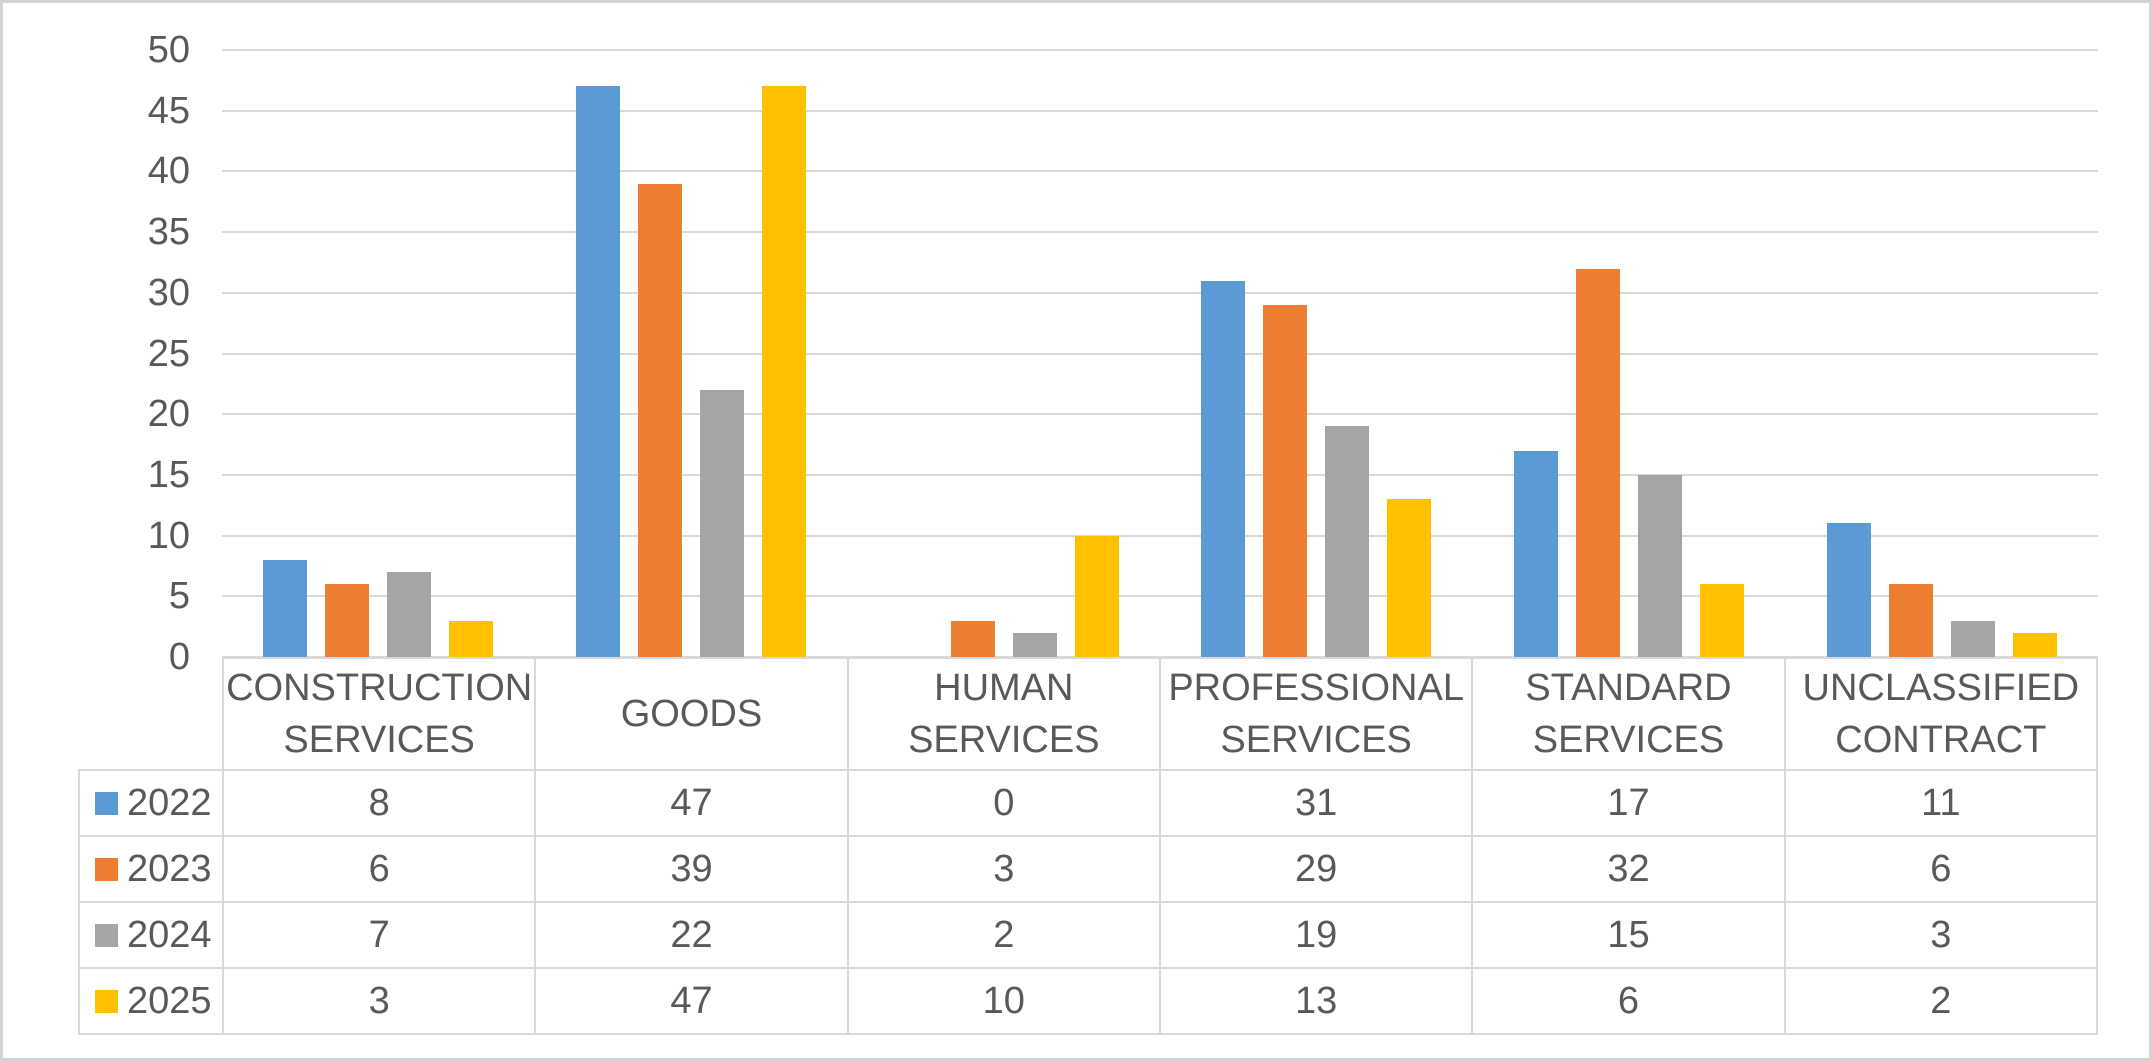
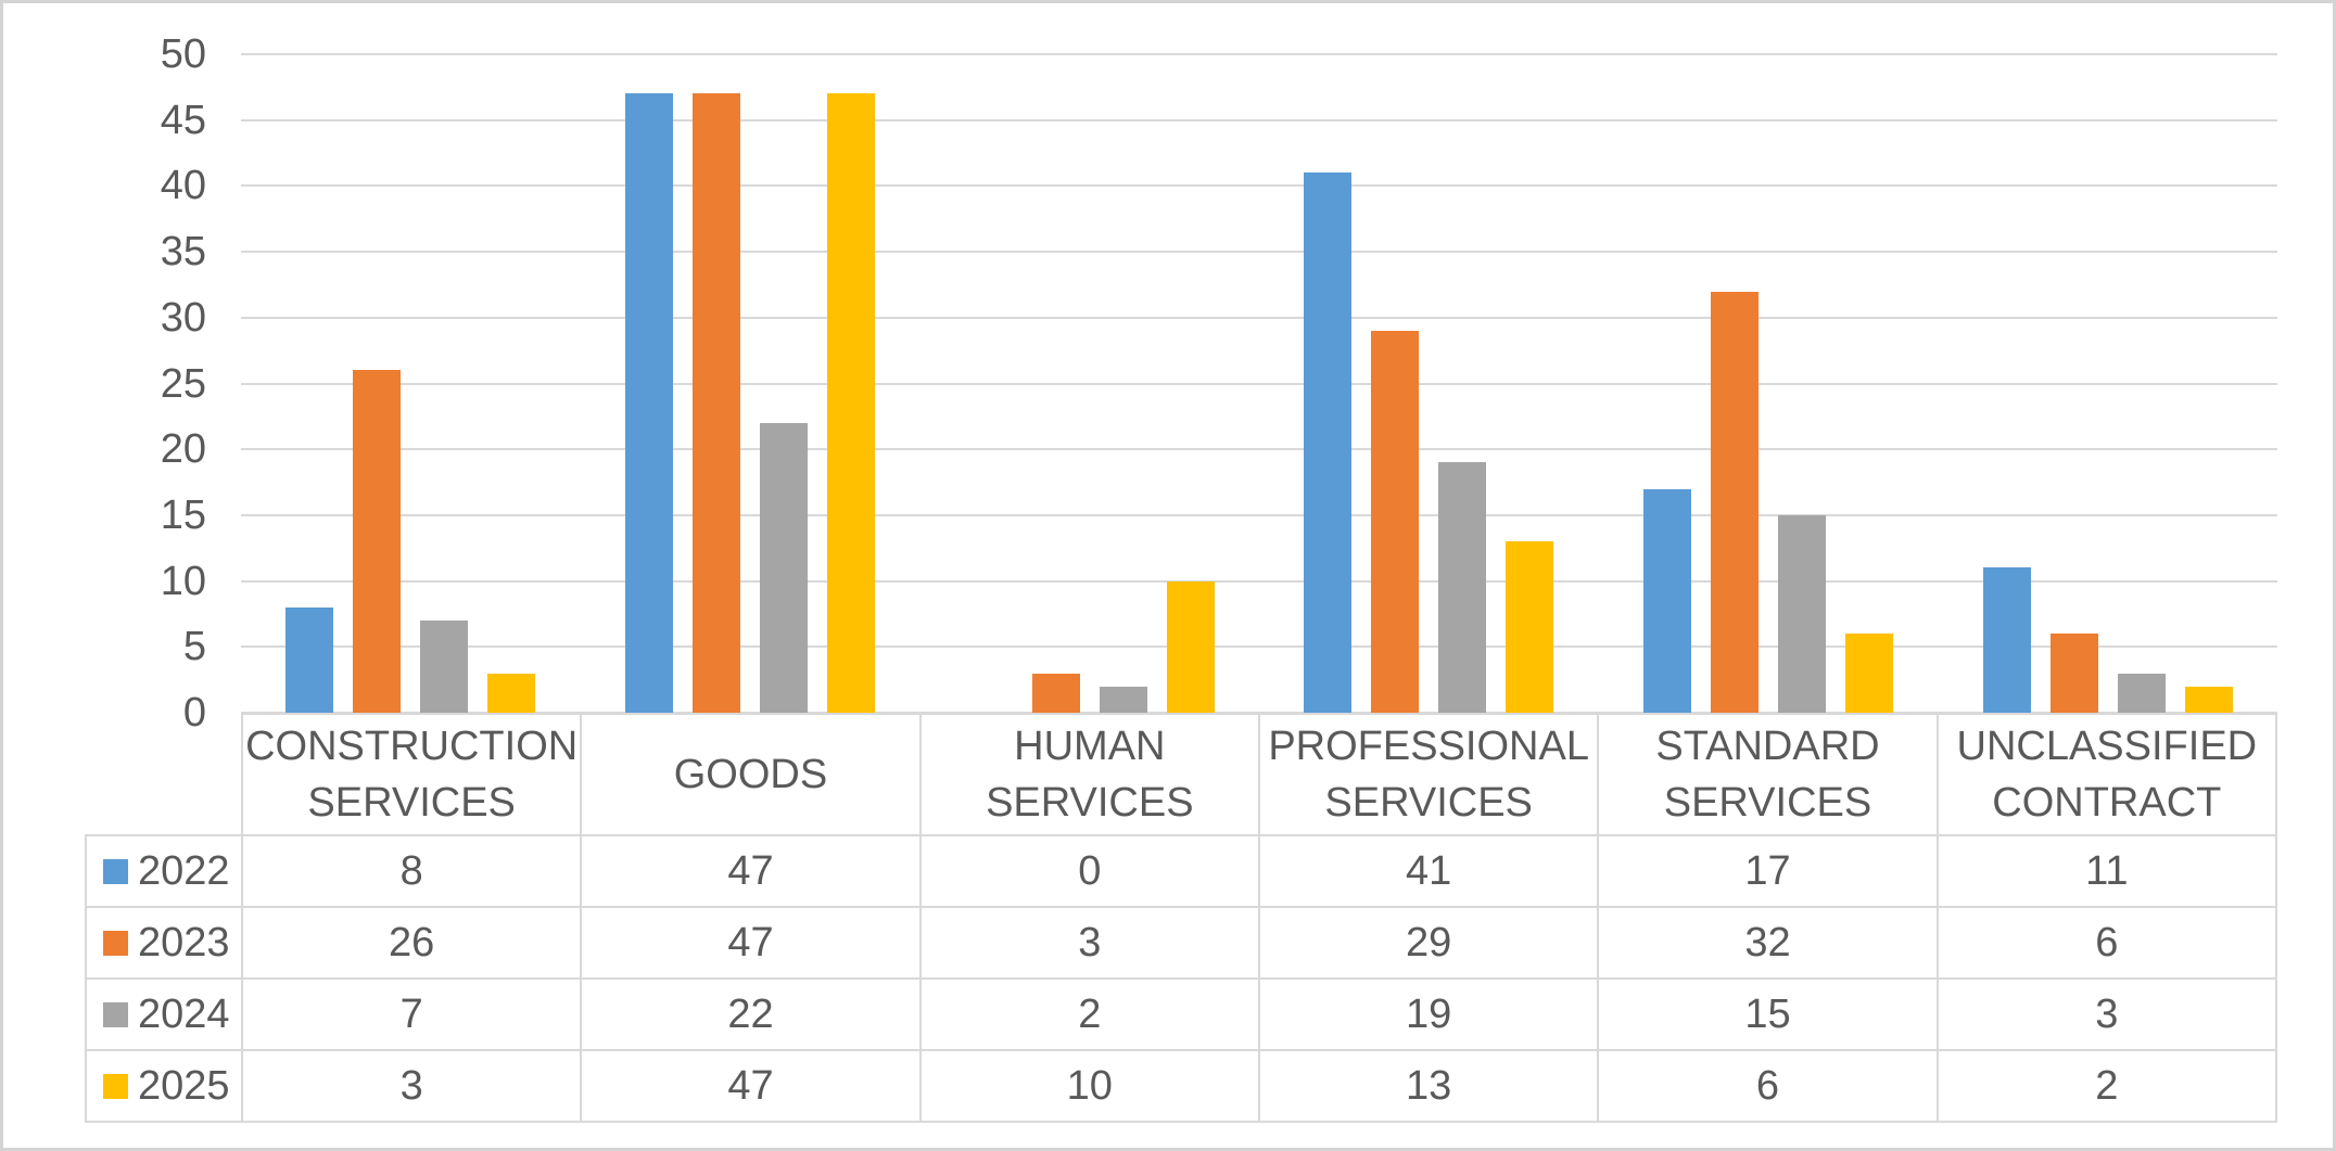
2023/CONSTRUCTION SERVICES: 6 -> 26
2023/GOODS: 39 -> 47
2022/PROFESSIONAL SERVICES: 31 -> 41
